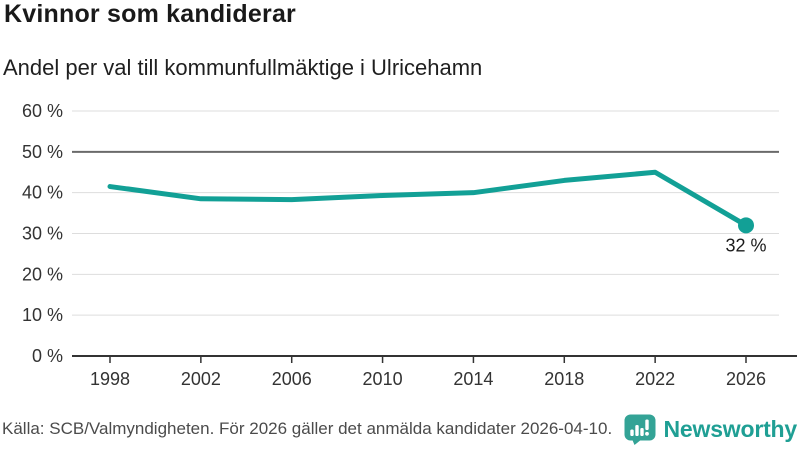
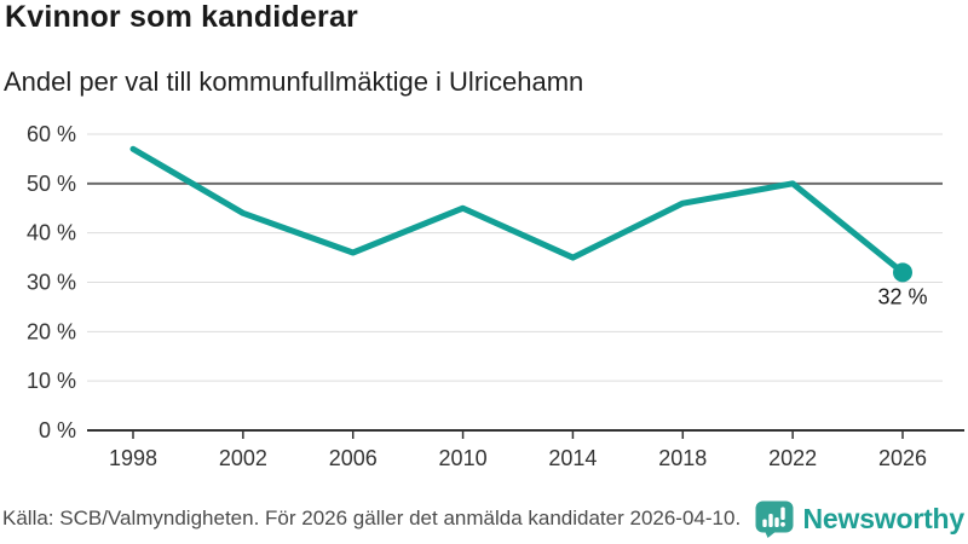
1998: 42% -> 57%
2002: 38% -> 44%
2006: 38% -> 36%
2010: 39% -> 45%
2014: 40% -> 35%
2018: 43% -> 46%
2022: 45% -> 50%
